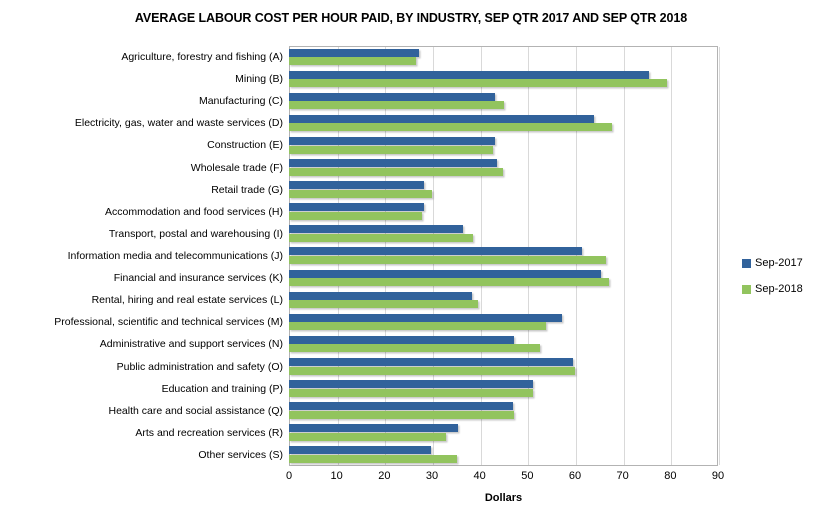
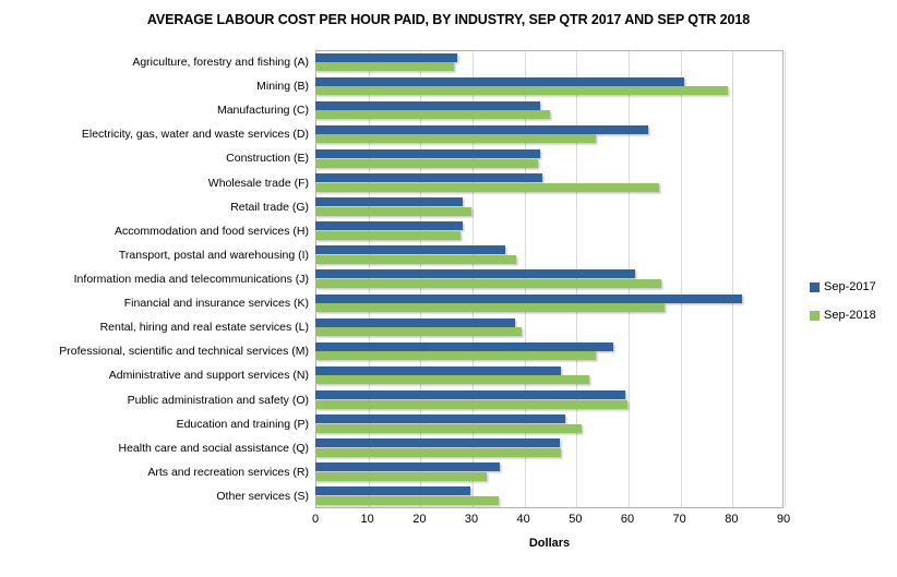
Sep-2017/Mining (B): 76 -> 71
Sep-2018/Electricity, gas, water and waste services (D): 68 -> 54
Sep-2018/Wholesale trade (F): 45 -> 66
Sep-2017/Financial and insurance services (K): 66 -> 82
Sep-2017/Education and training (P): 51 -> 48
